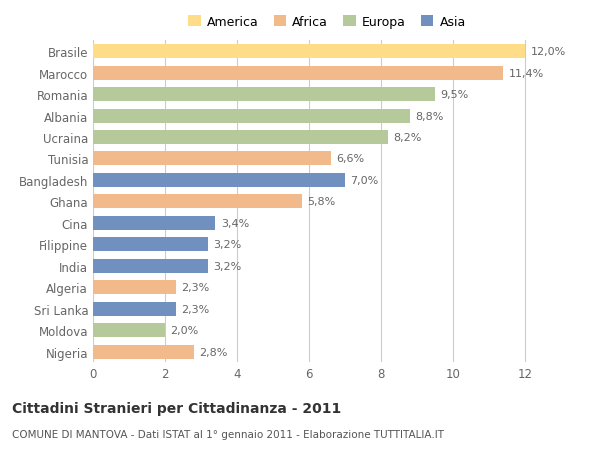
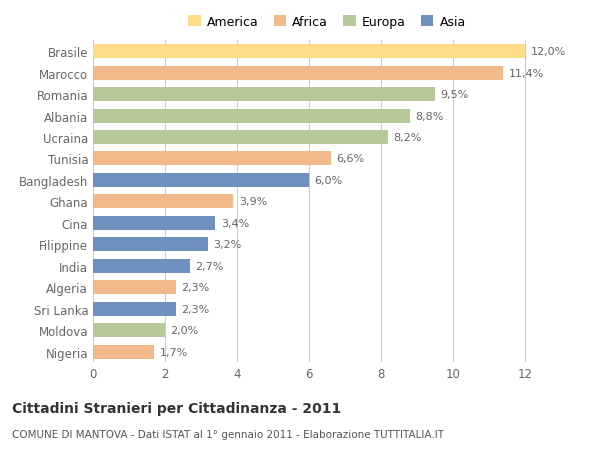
Bangladesh: 7,0% -> 6,0%
Ghana: 5,8% -> 3,9%
India: 3,2% -> 2,7%
Nigeria: 2,8% -> 1,7%
